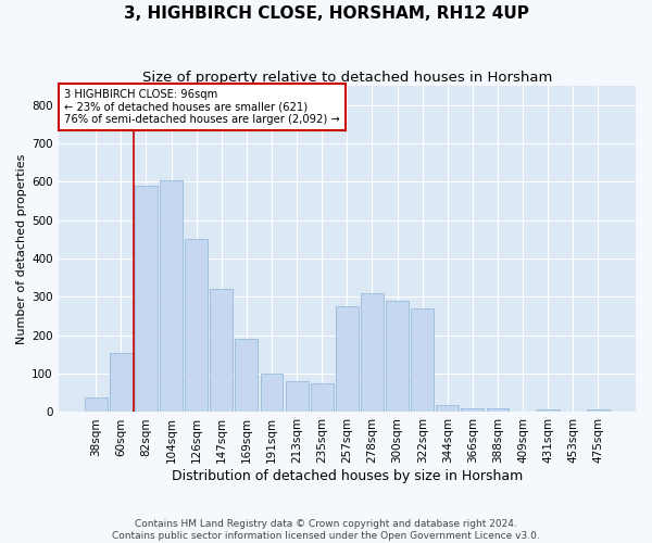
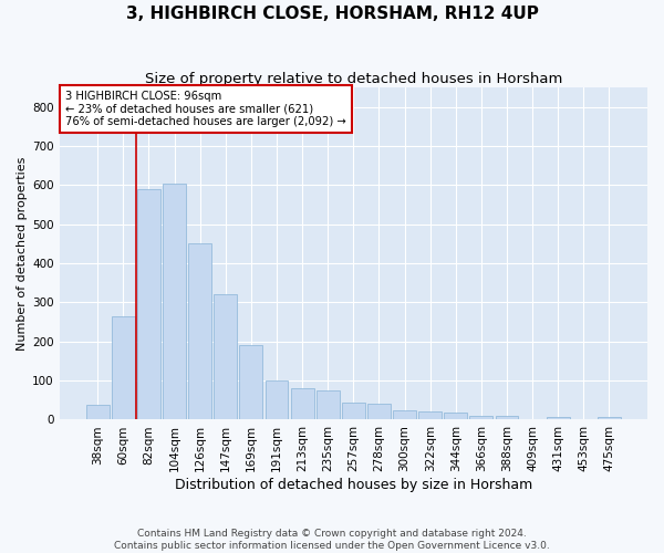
60sqm: 155 -> 265
257sqm: 275 -> 45
278sqm: 310 -> 40
300sqm: 290 -> 25
322sqm: 270 -> 22
